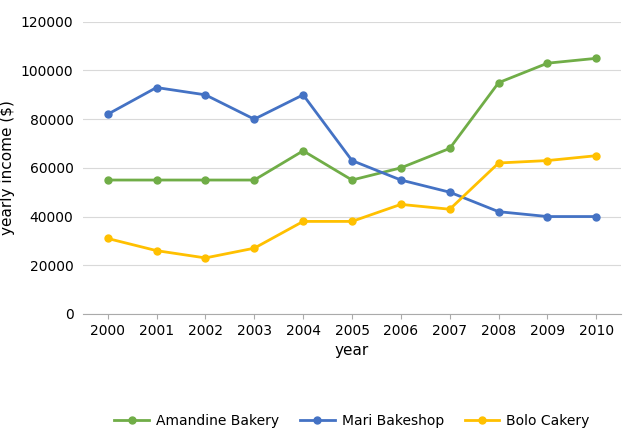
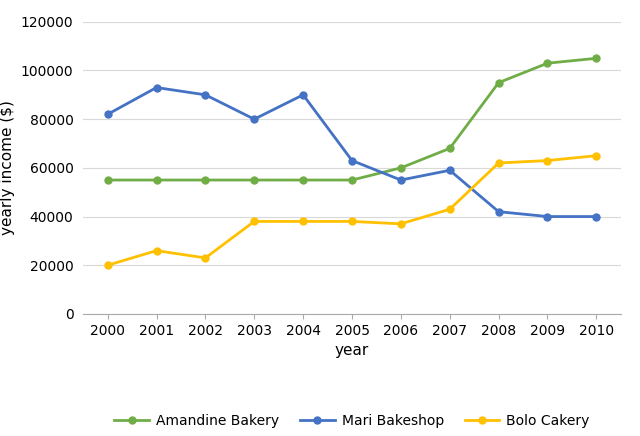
Bolo Cakery/2000: 31000 -> 20000
Bolo Cakery/2003: 27000 -> 38000
Amandine Bakery/2004: 67000 -> 55000
Bolo Cakery/2006: 45000 -> 37000
Mari Bakeshop/2007: 50000 -> 59000
